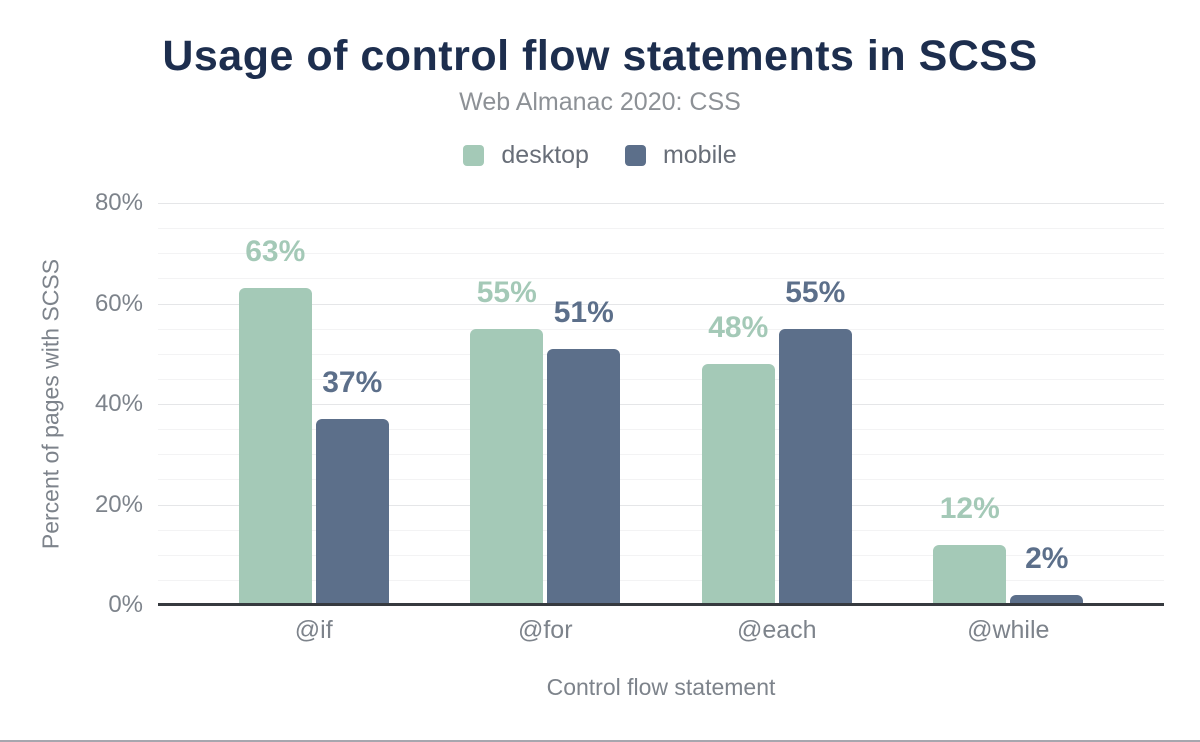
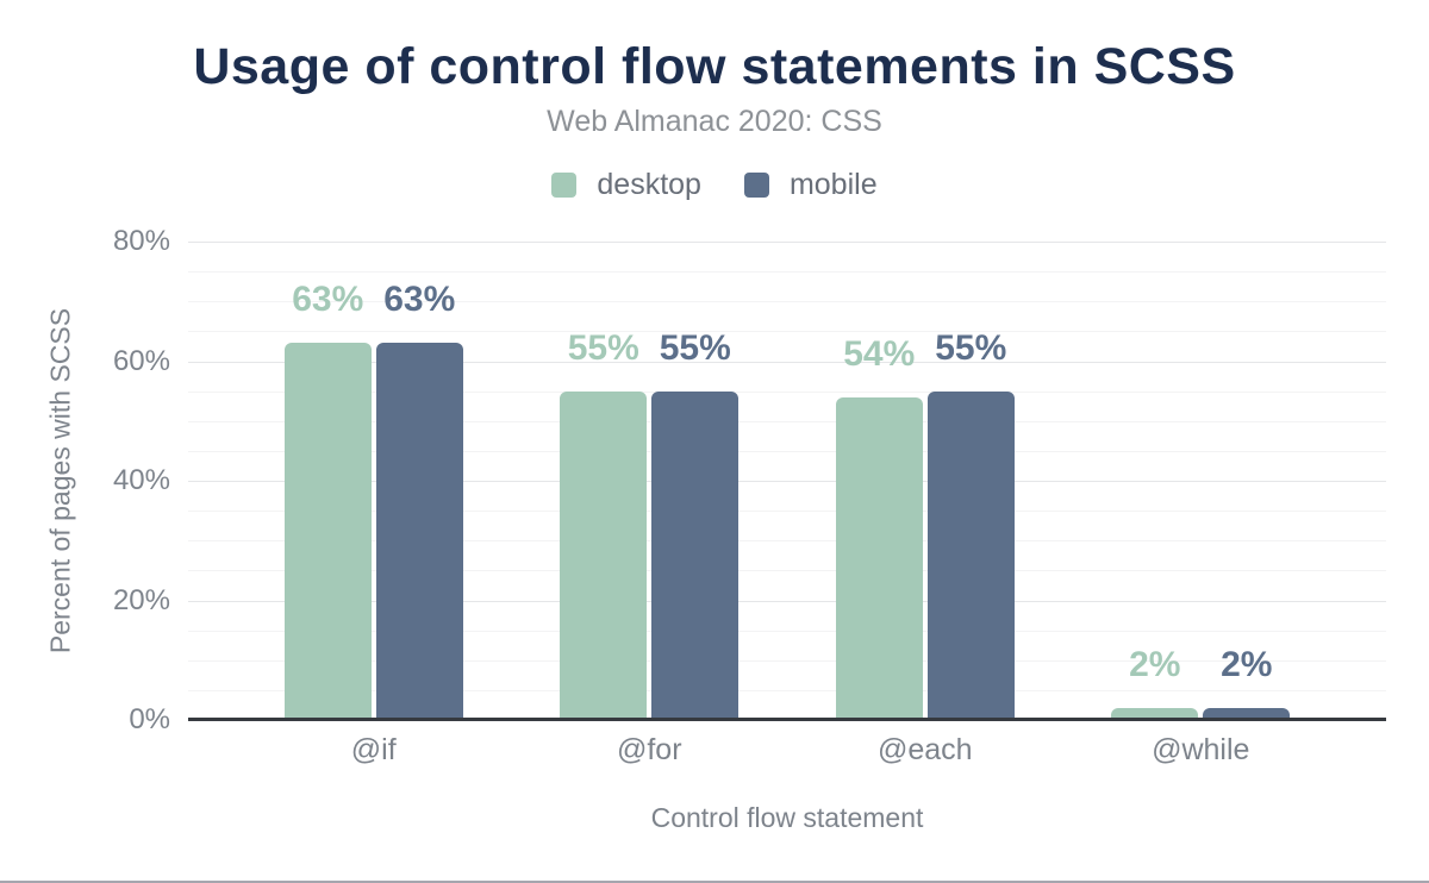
mobile/@if: 37% -> 63%
mobile/@for: 51% -> 55%
desktop/@each: 48% -> 54%
desktop/@while: 12% -> 2%
